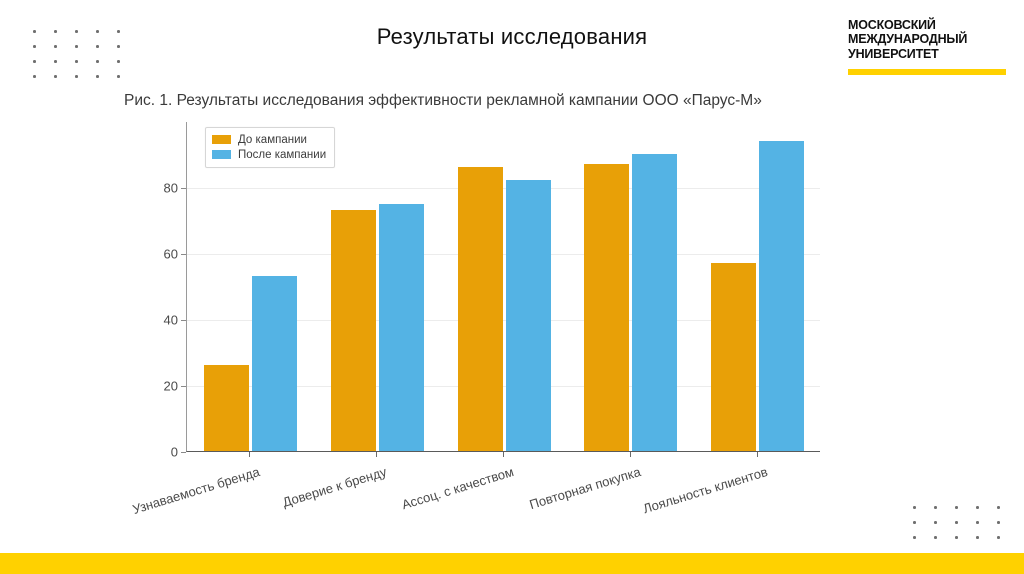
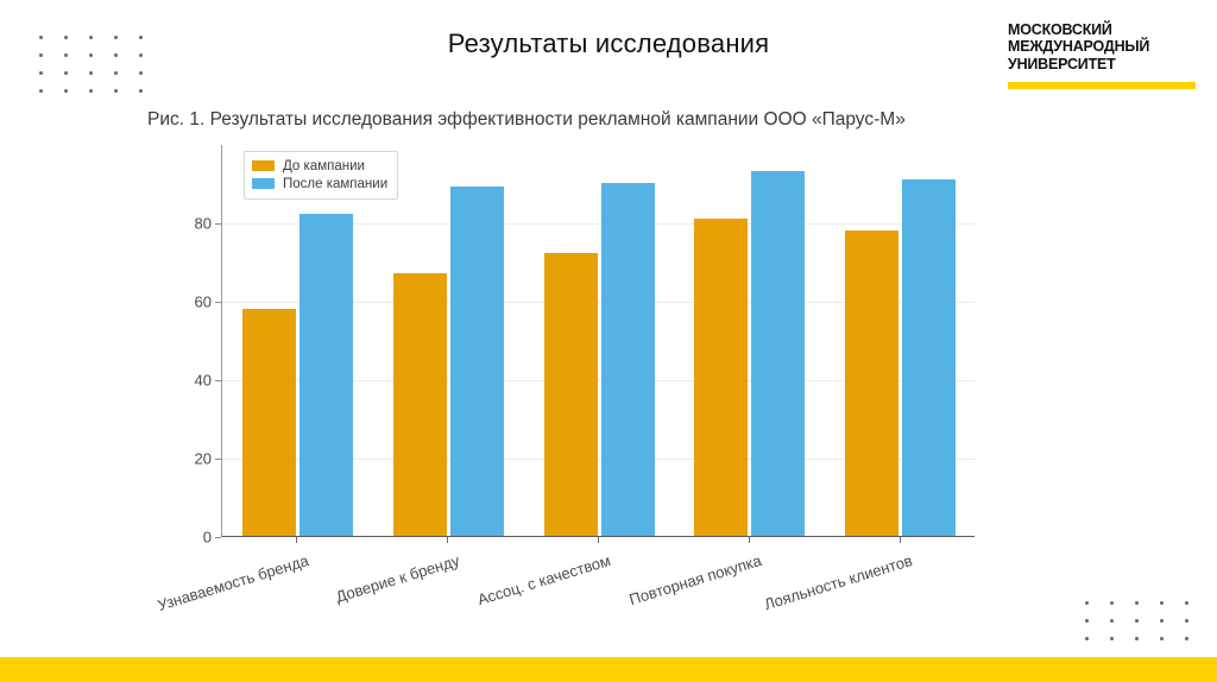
До кампании/Узнаваемость бренда: 26 -> 58
После кампании/Узнаваемость бренда: 53 -> 82
До кампании/Доверие к бренду: 73 -> 67
После кампании/Доверие к бренду: 75 -> 89
До кампании/Ассоц. с качеством: 86 -> 72
После кампании/Ассоц. с качеством: 82 -> 90
До кампании/Повторная покупка: 87 -> 81
После кампании/Повторная покупка: 90 -> 93
До кампании/Лояльность клиентов: 57 -> 78
После кампании/Лояльность клиентов: 94 -> 91
